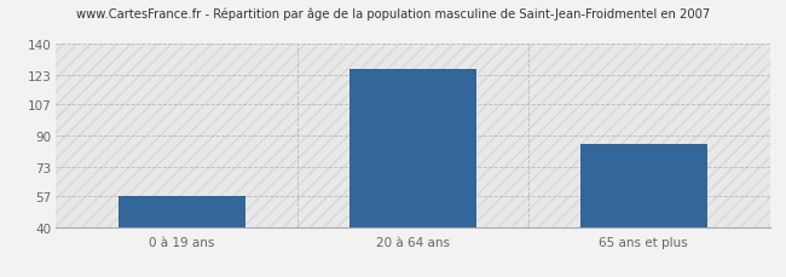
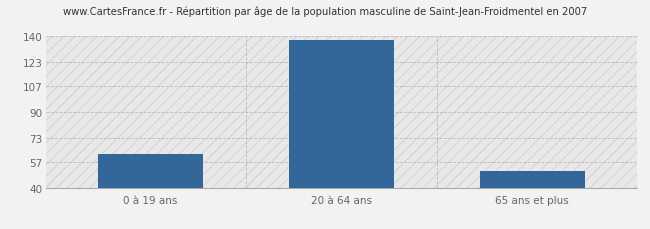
0 à 19 ans: 57 -> 62
20 à 64 ans: 126 -> 137
65 ans et plus: 85 -> 51
